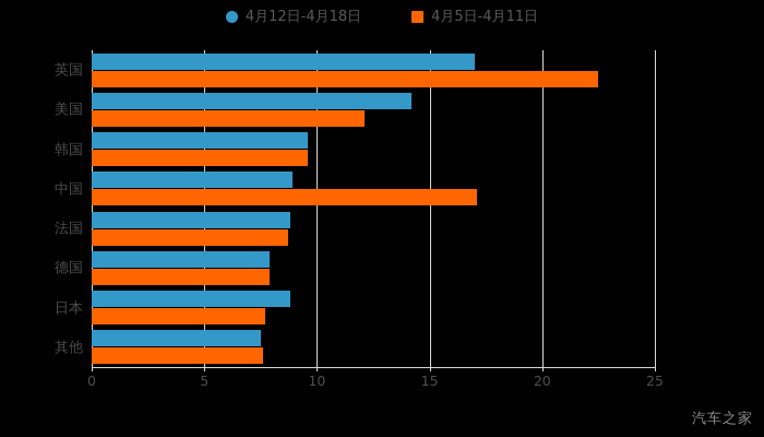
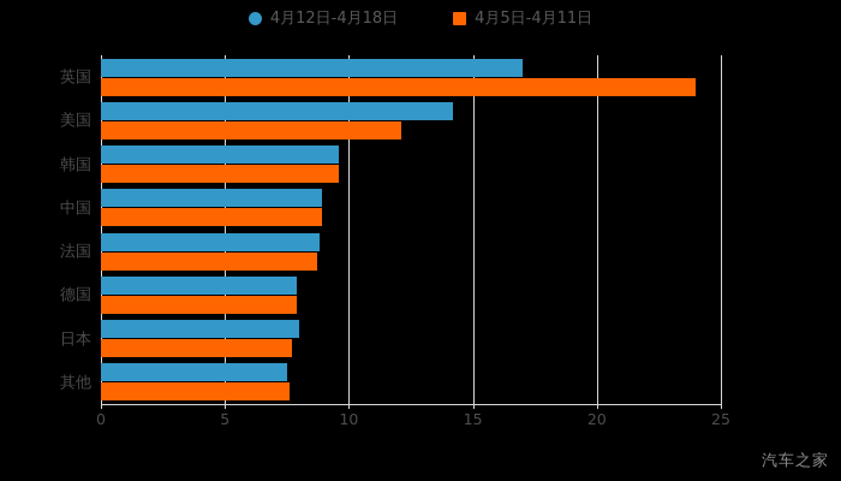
4月5日-4月11日/英国: 22.5 -> 24.0
4月5日-4月11日/中国: 17.1 -> 8.9
4月12日-4月18日/日本: 8.8 -> 8.0
